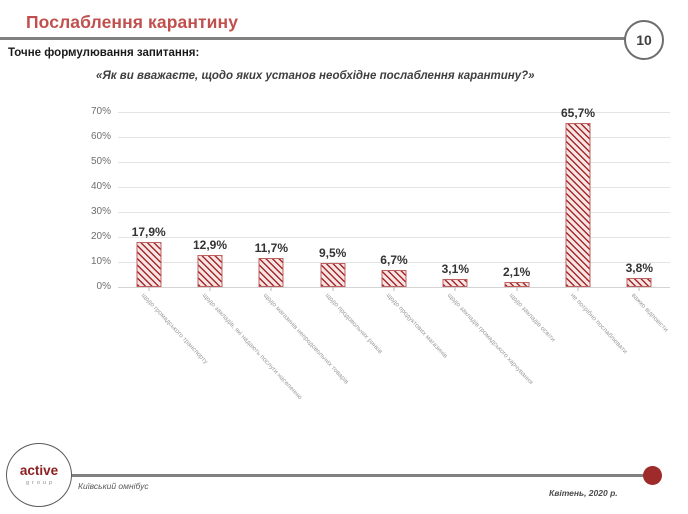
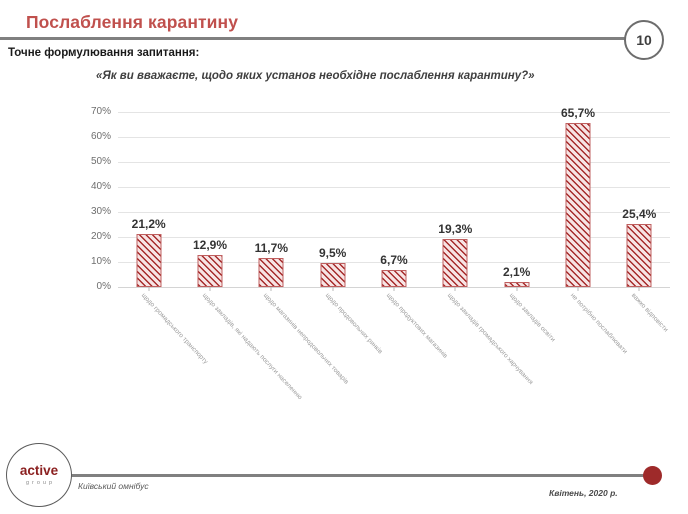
щодо громадського транспорту: 17,9% -> 21,2%
щодо закладів громадського харчування: 3,1% -> 19,3%
важко відповісти: 3,8% -> 25,4%
